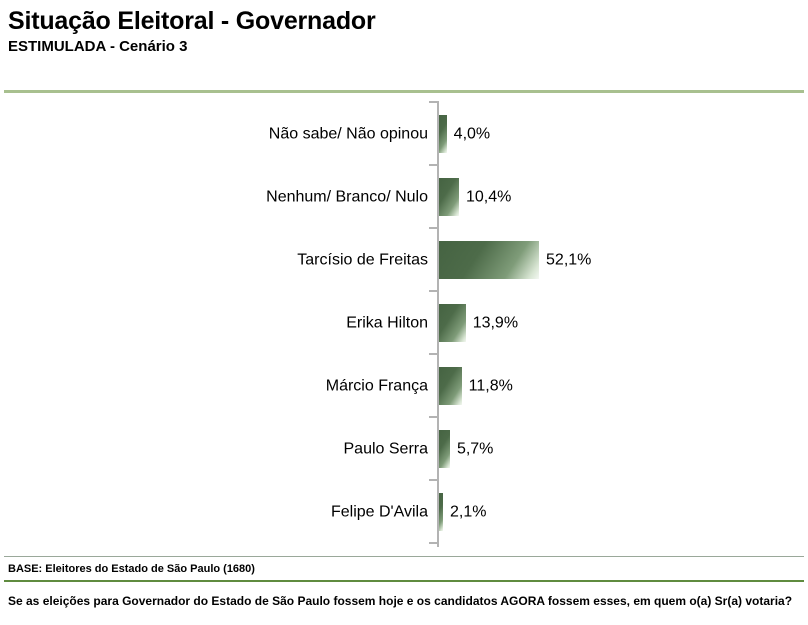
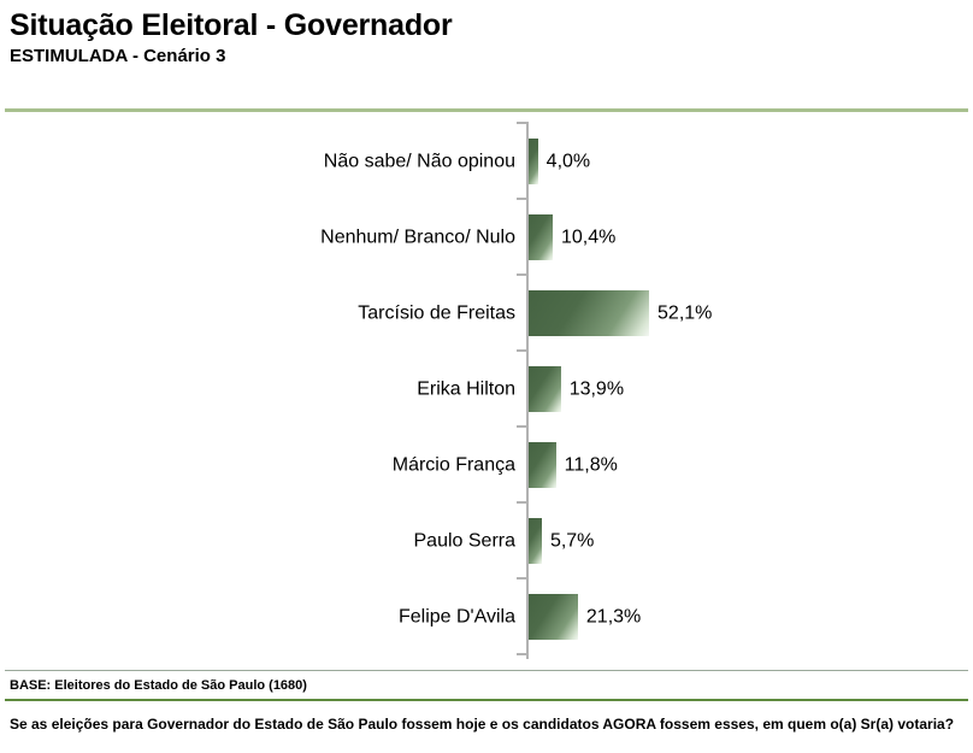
Felipe D'Avila: 2,1% -> 21,3%
